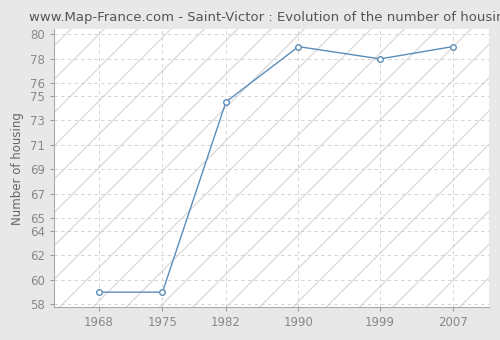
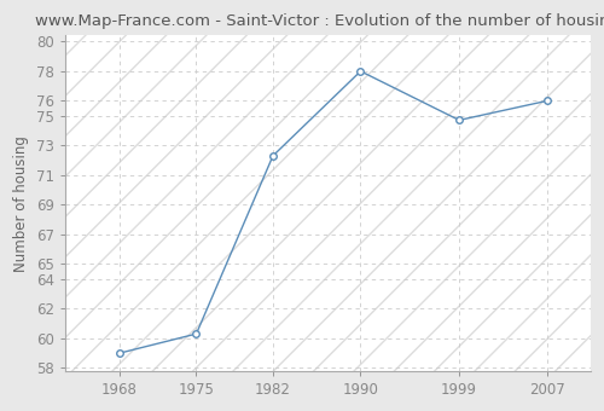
1975: 59.0 -> 60.3
1982: 74.5 -> 72.3
1990: 79.0 -> 78.0
1999: 78.0 -> 74.7
2007: 79.0 -> 76.0
